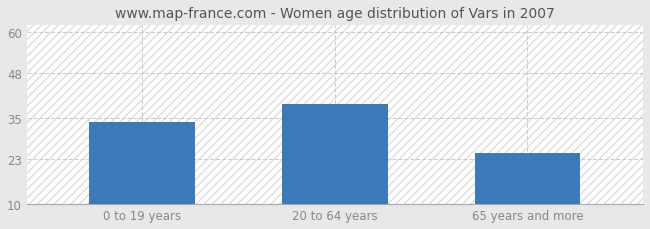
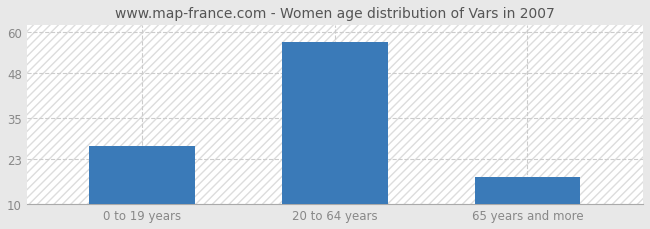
0 to 19 years: 34 -> 27
20 to 64 years: 39 -> 57
65 years and more: 25 -> 18
